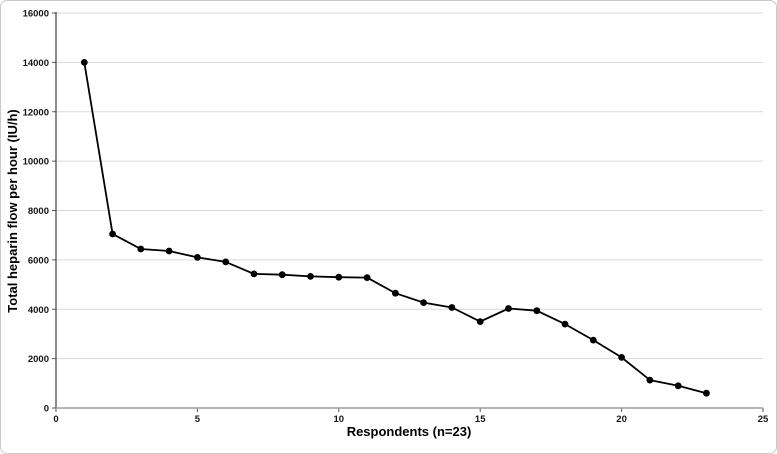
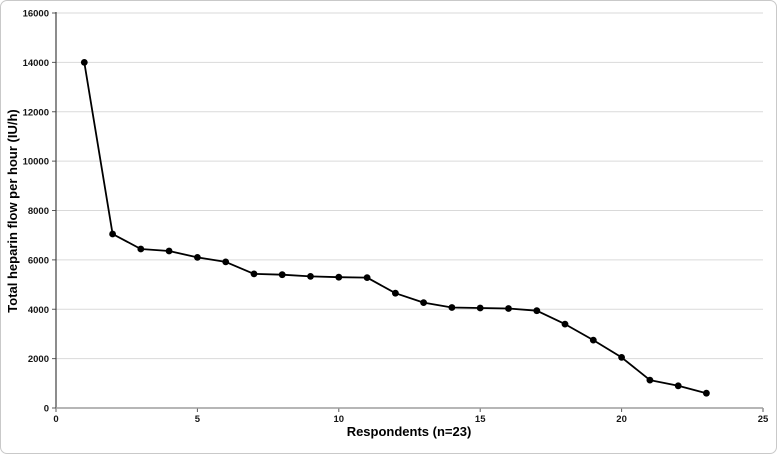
15: 3500 -> 4000
